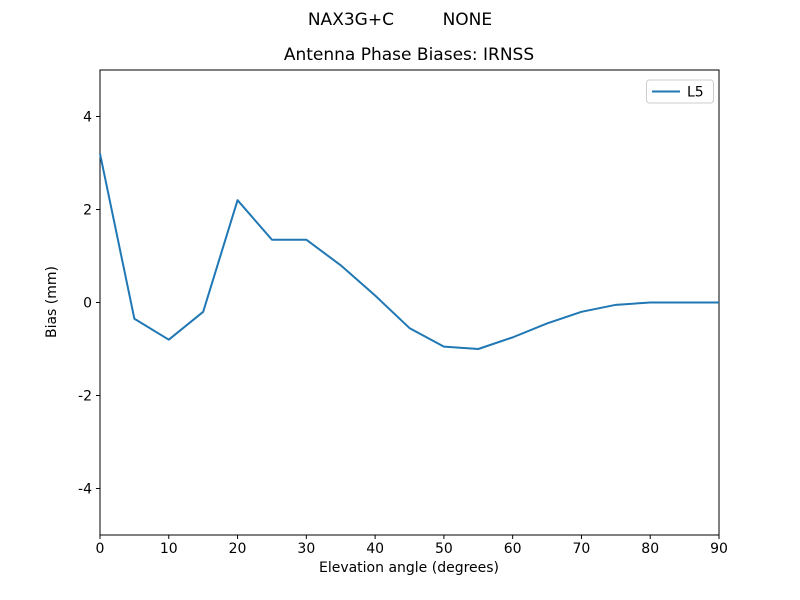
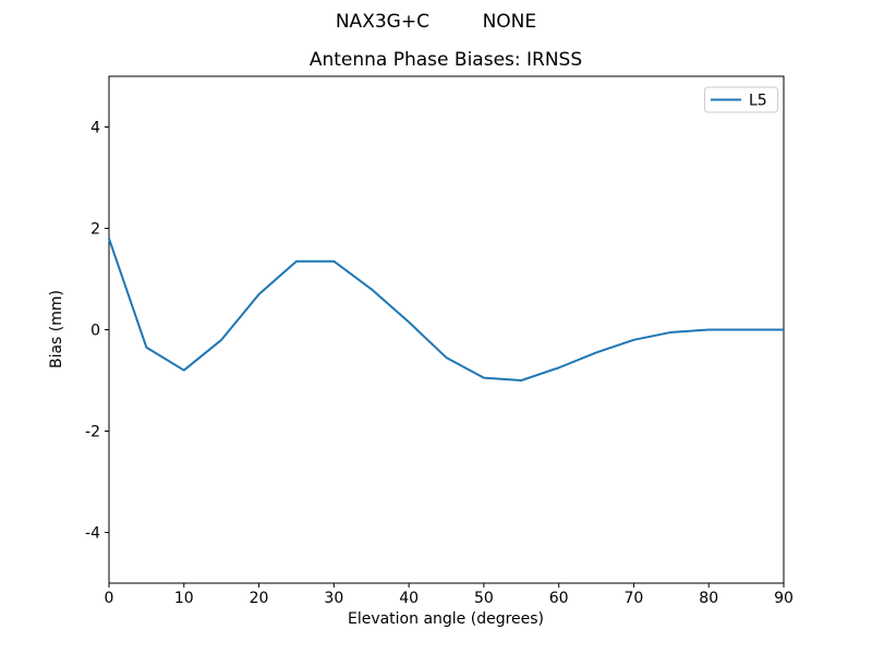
0: 3.2 -> 1.8
20: 2.2 -> 0.7
